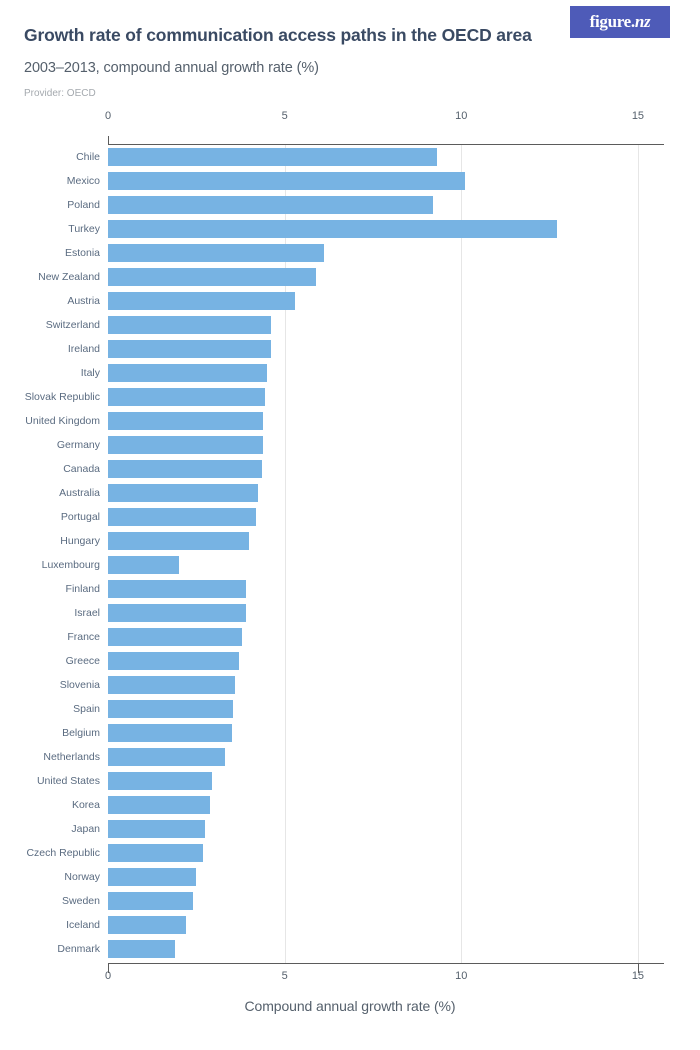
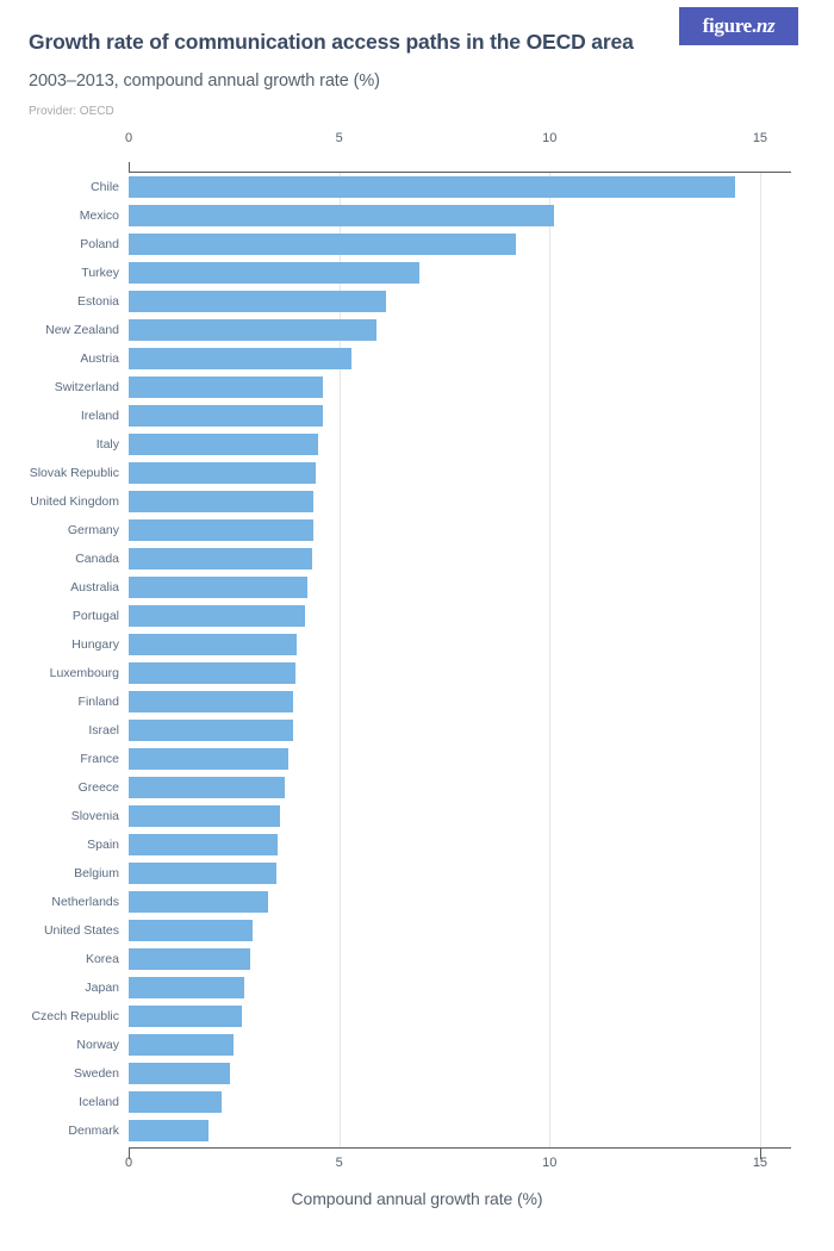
Chile: 9.3 -> 14.4
Turkey: 12.7 -> 6.9
Luxembourg: 2.0 -> 4.0
